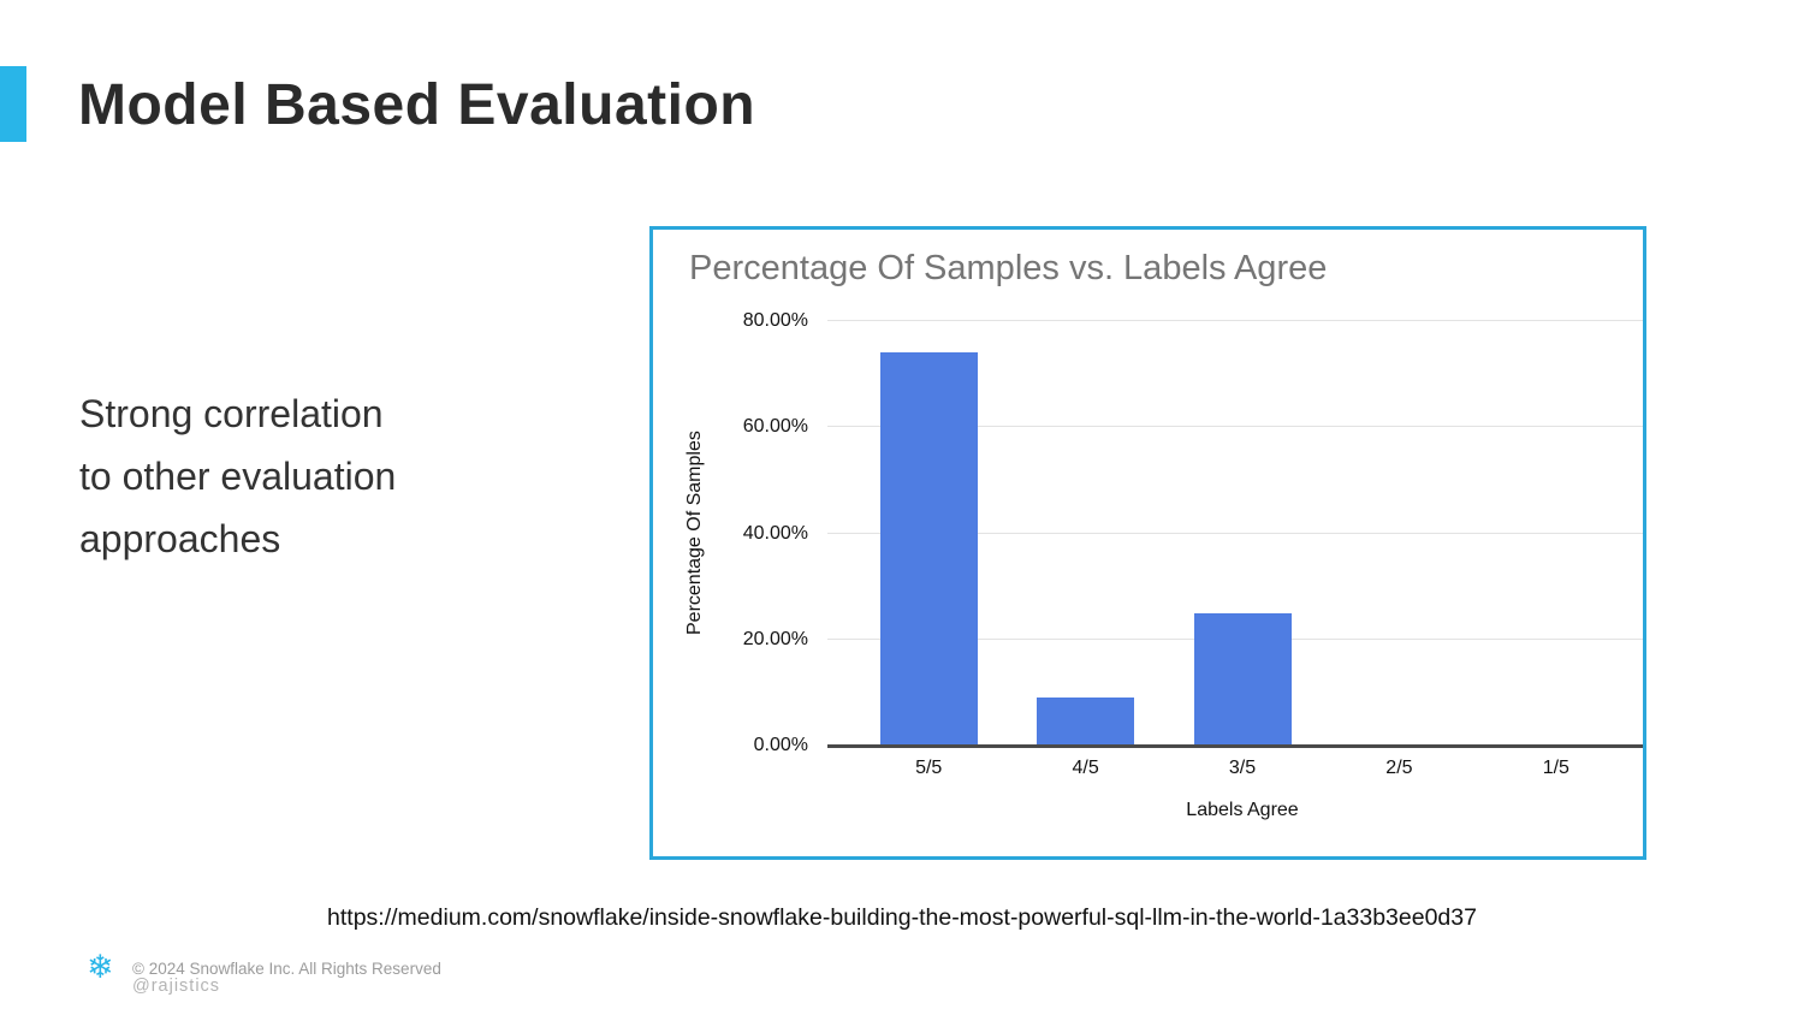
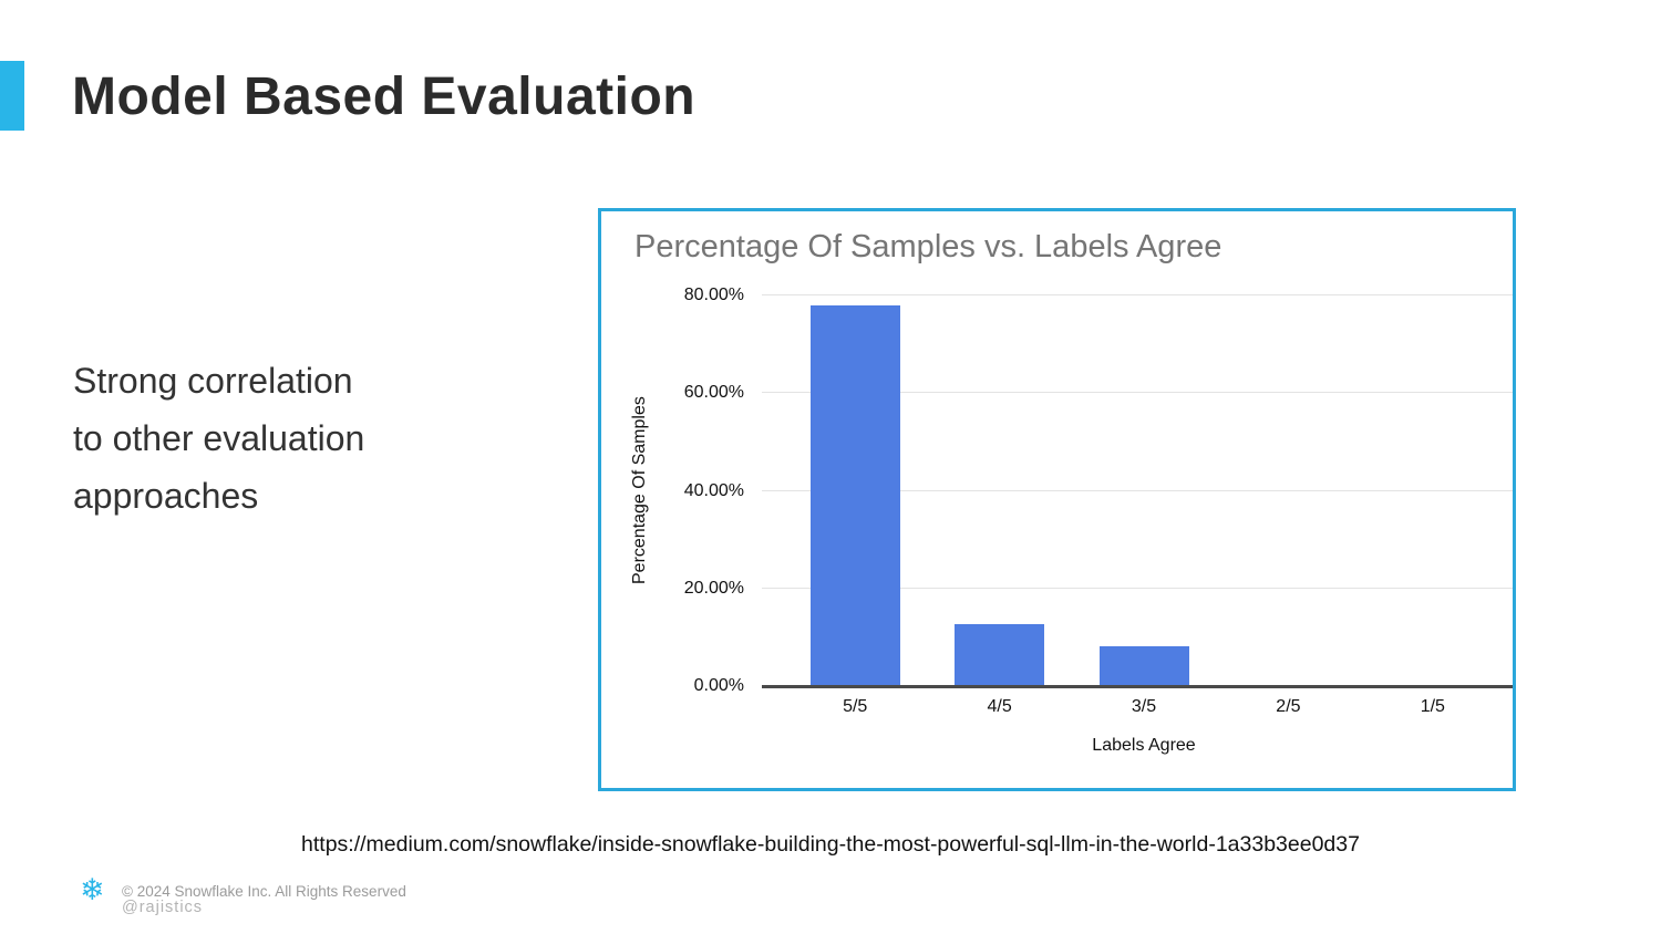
5/5: 74% -> 78%
4/5: 9% -> 13%
3/5: 25% -> 8%
